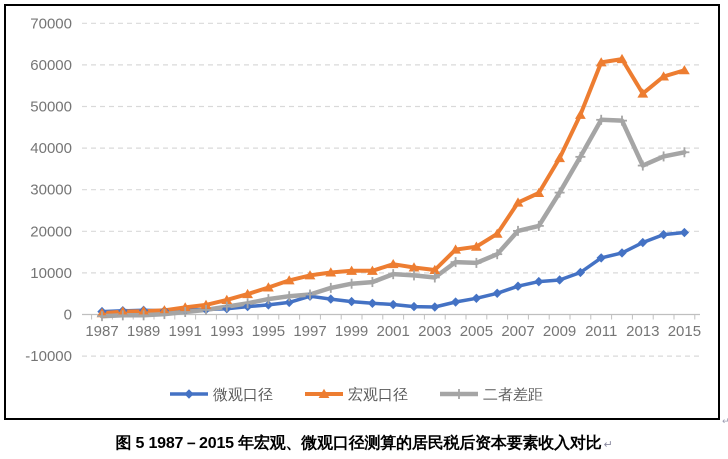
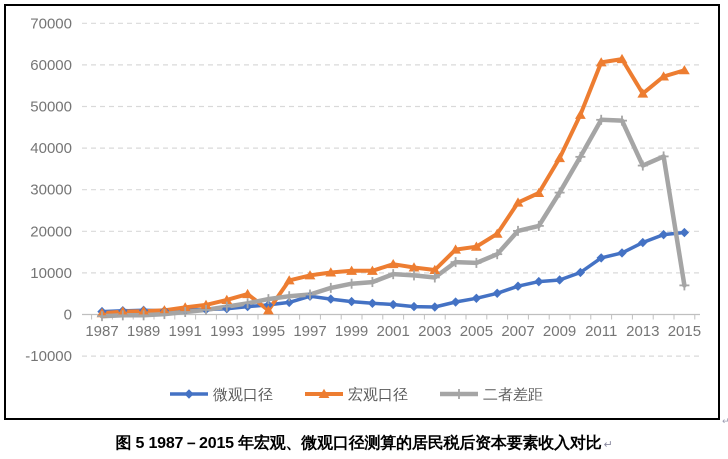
宏观口径/1995: 6000 -> 1000
二者差距/2015: 39000 -> 7000
